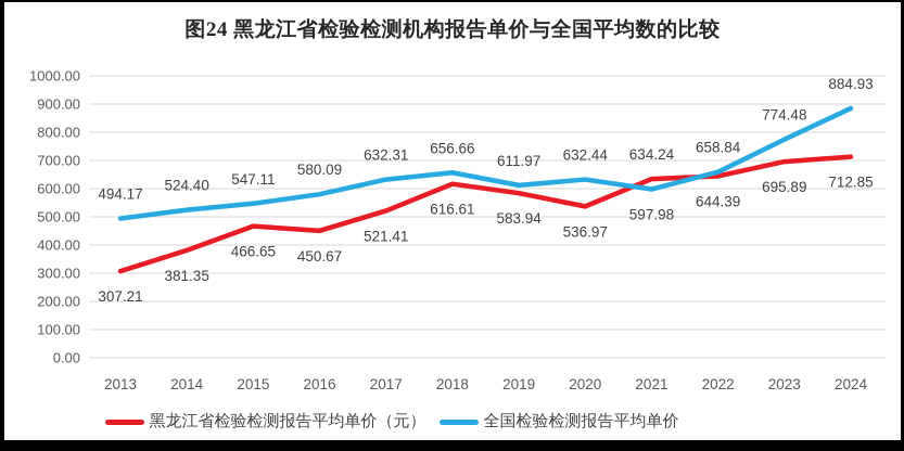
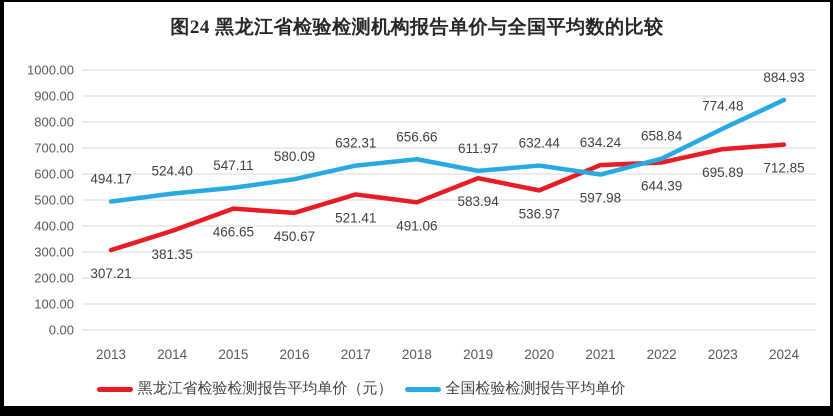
黑龙江省检验检测报告平均单价（元）/2018: 616.61 -> 491.06
